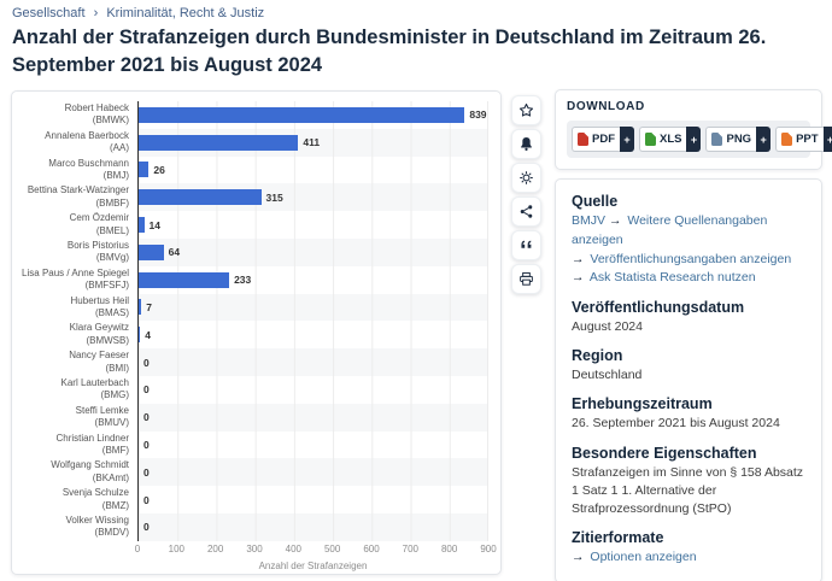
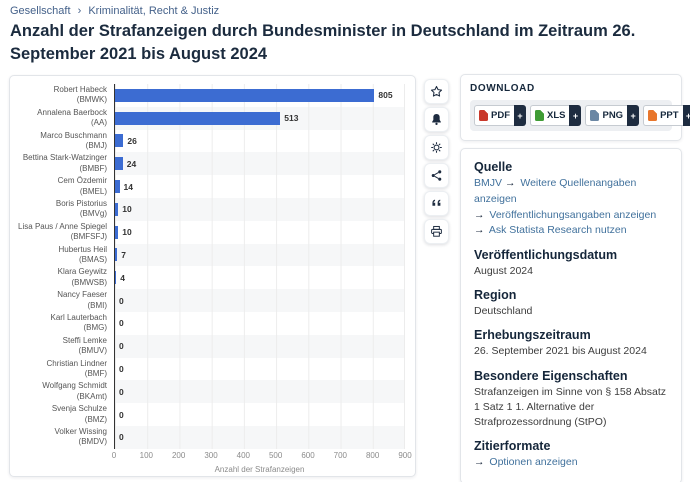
Robert Habeck (BMWK): 839 -> 805
Annalena Baerbock (AA): 411 -> 513
Bettina Stark-Watzinger (BMBF): 315 -> 24
Boris Pistorius (BMVg): 64 -> 10
Lisa Paus / Anne Spiegel (BMFSFJ): 233 -> 10
